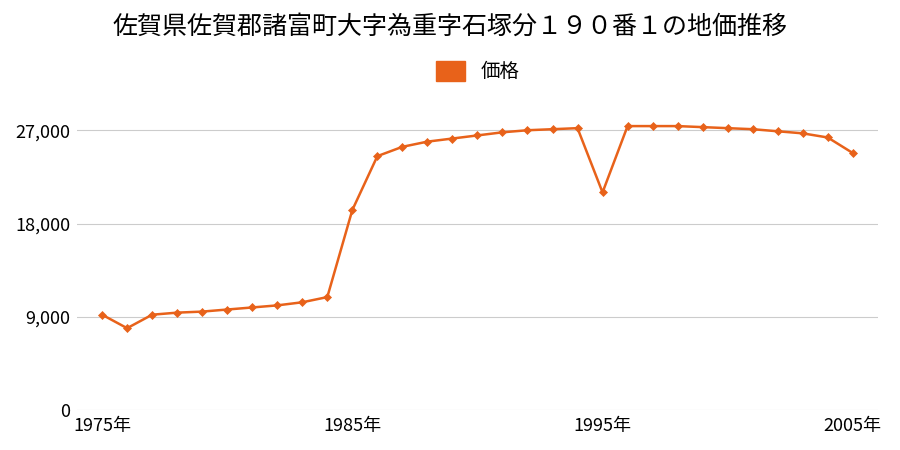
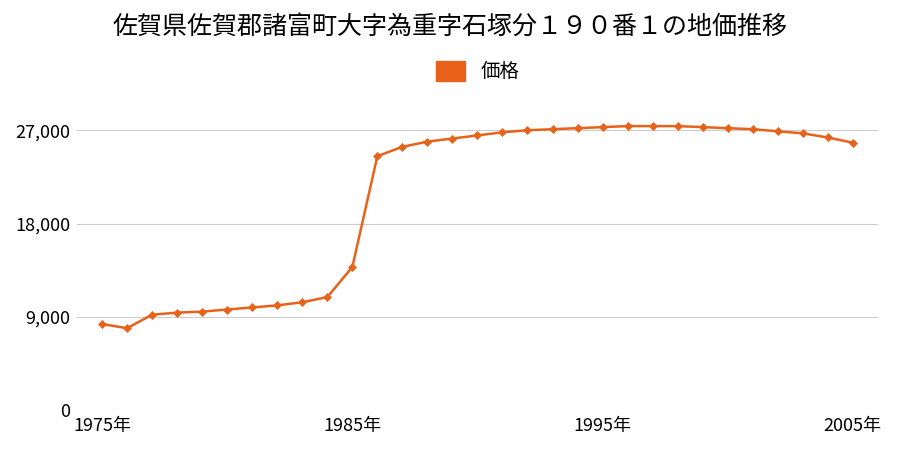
1975年: 9,200 -> 8,300
1985年: 19,300 -> 13,800
1995年: 21,000 -> 27,300
2005年: 24,800 -> 25,800
